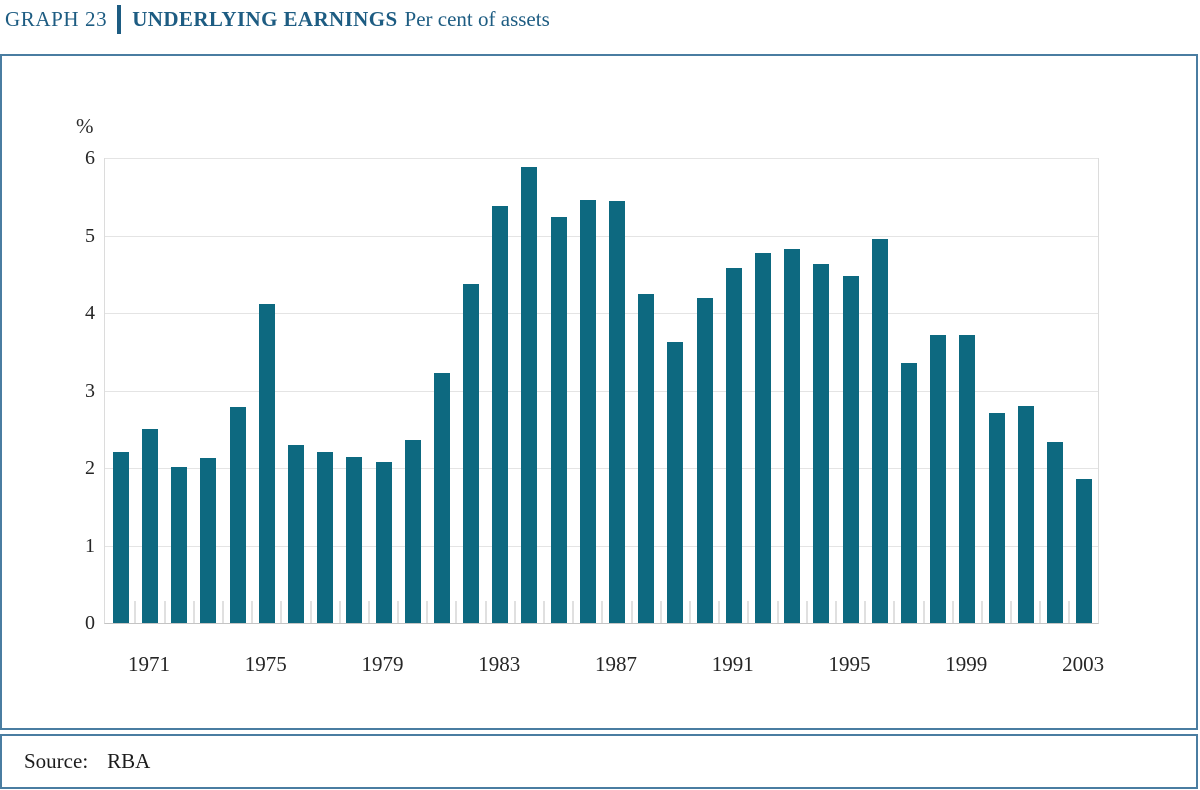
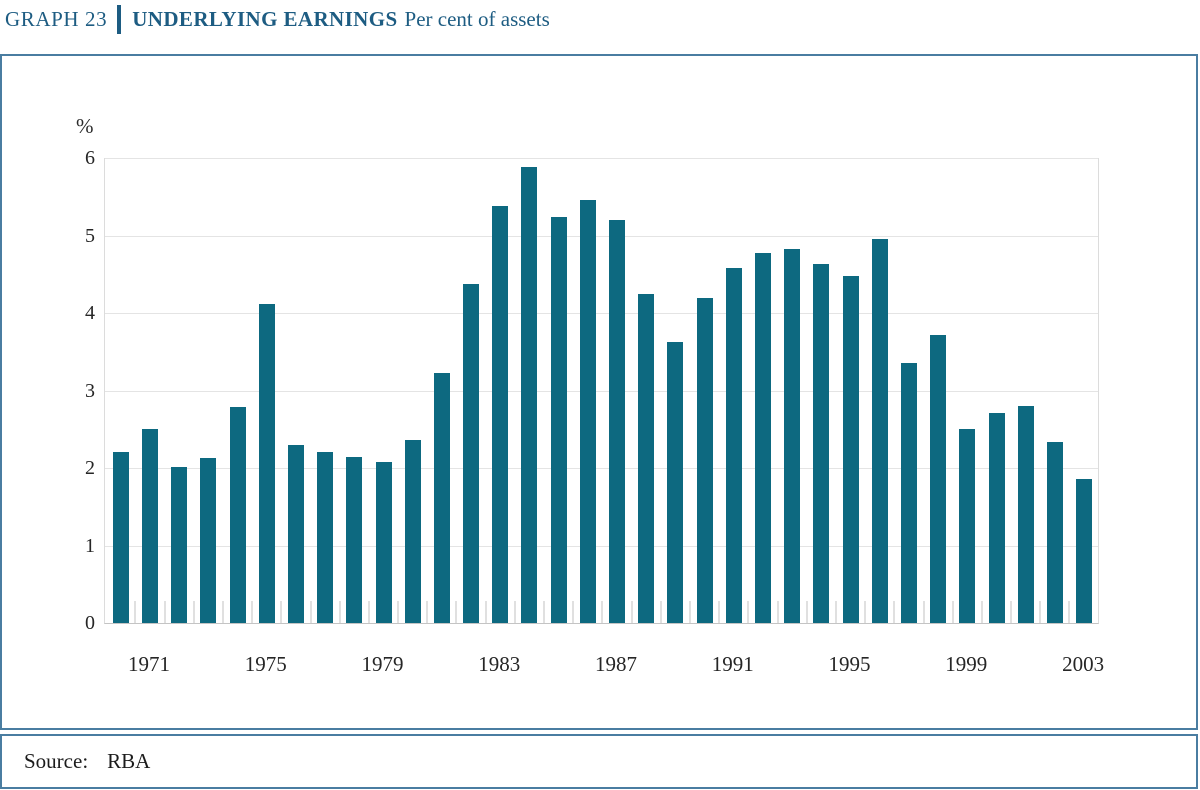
1987: 5.5 -> 5.2
1999: 3.7 -> 2.5
